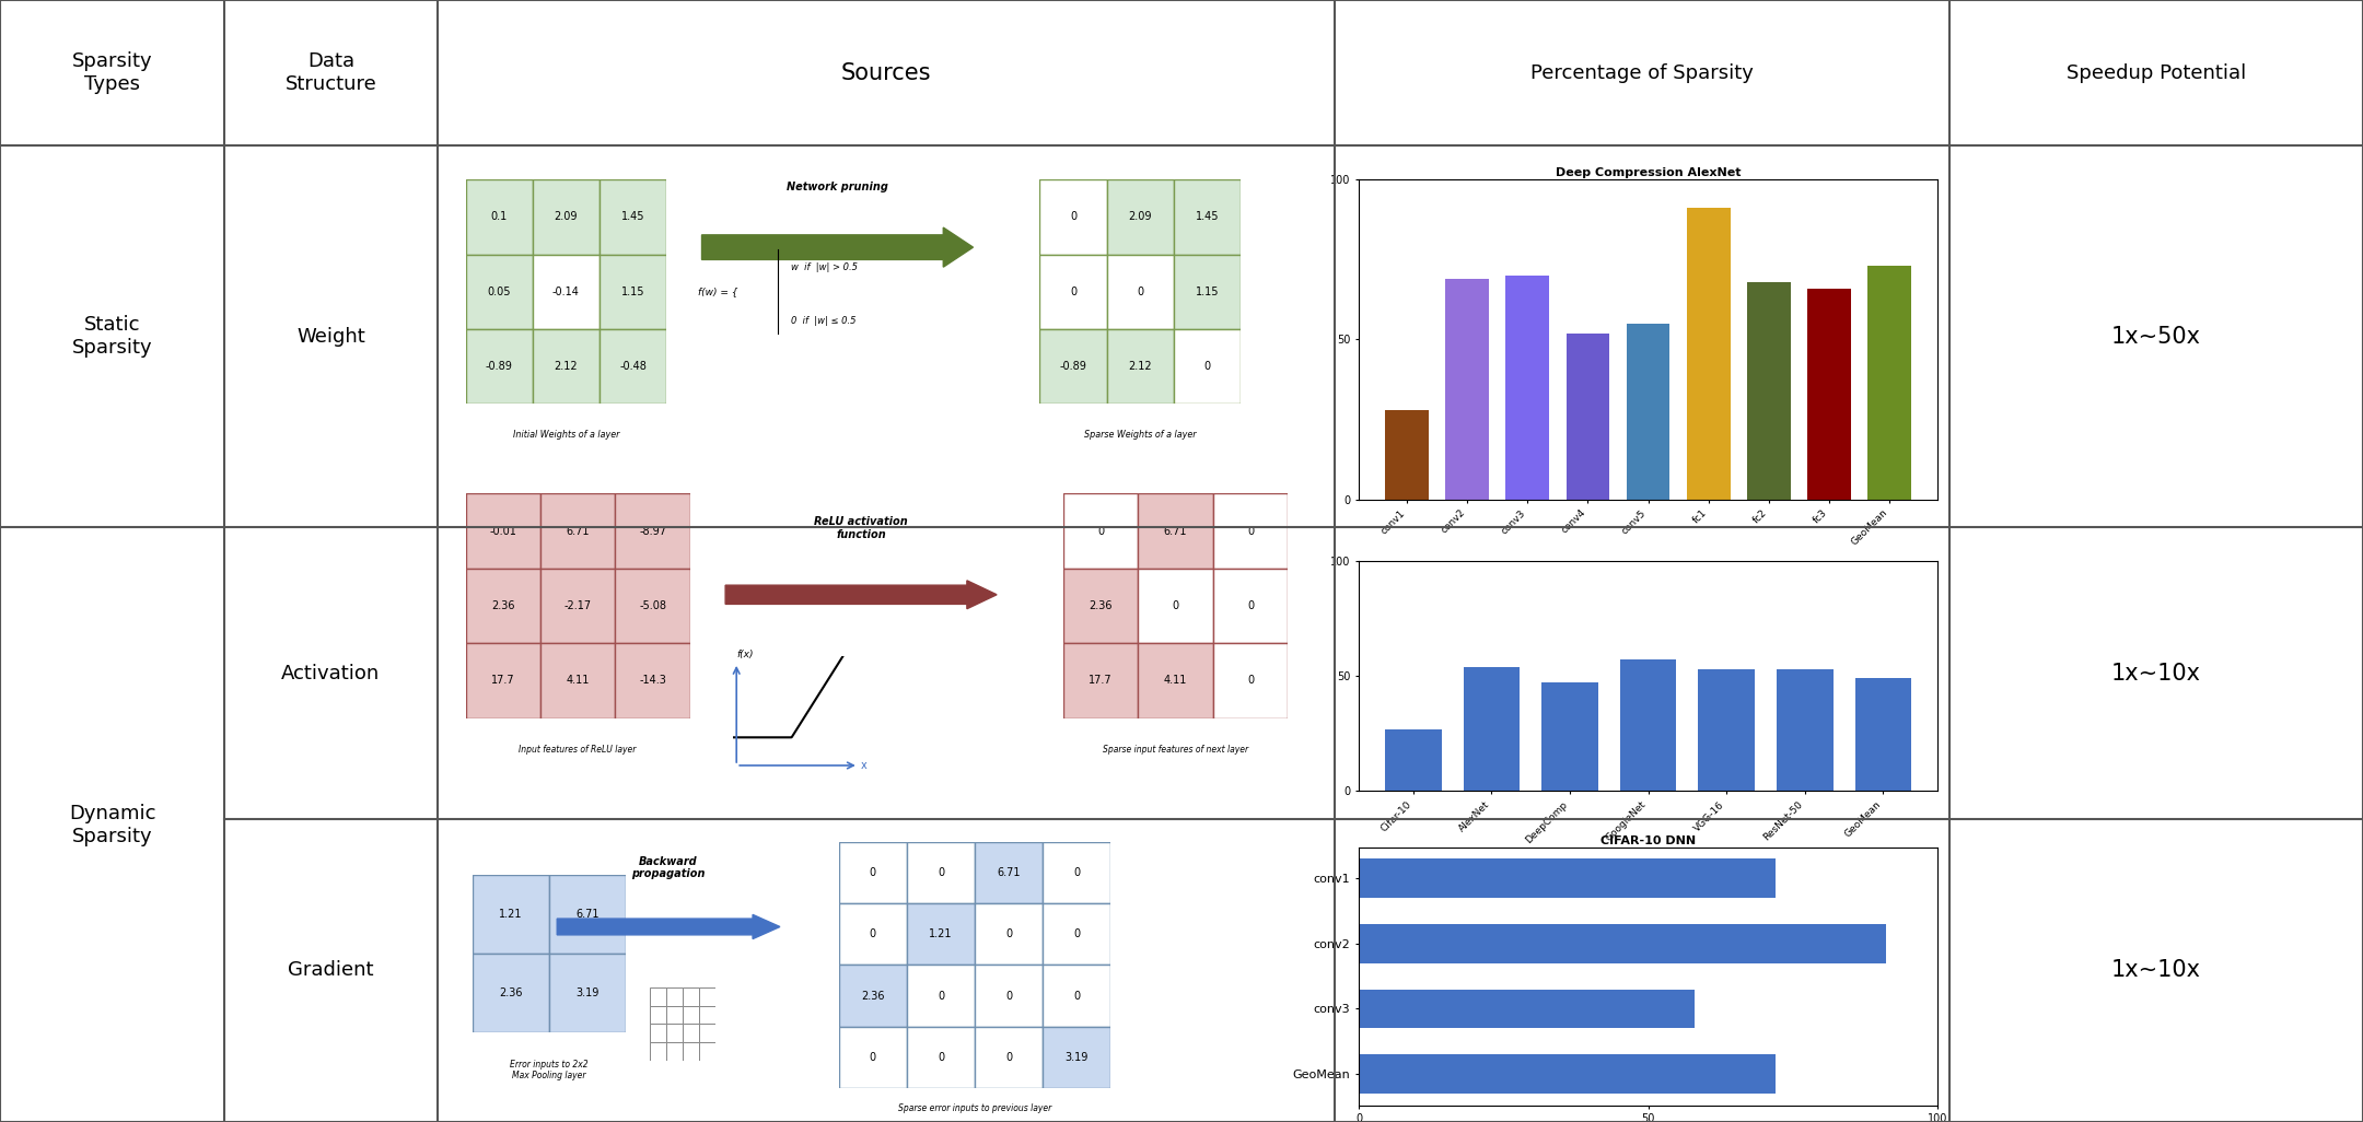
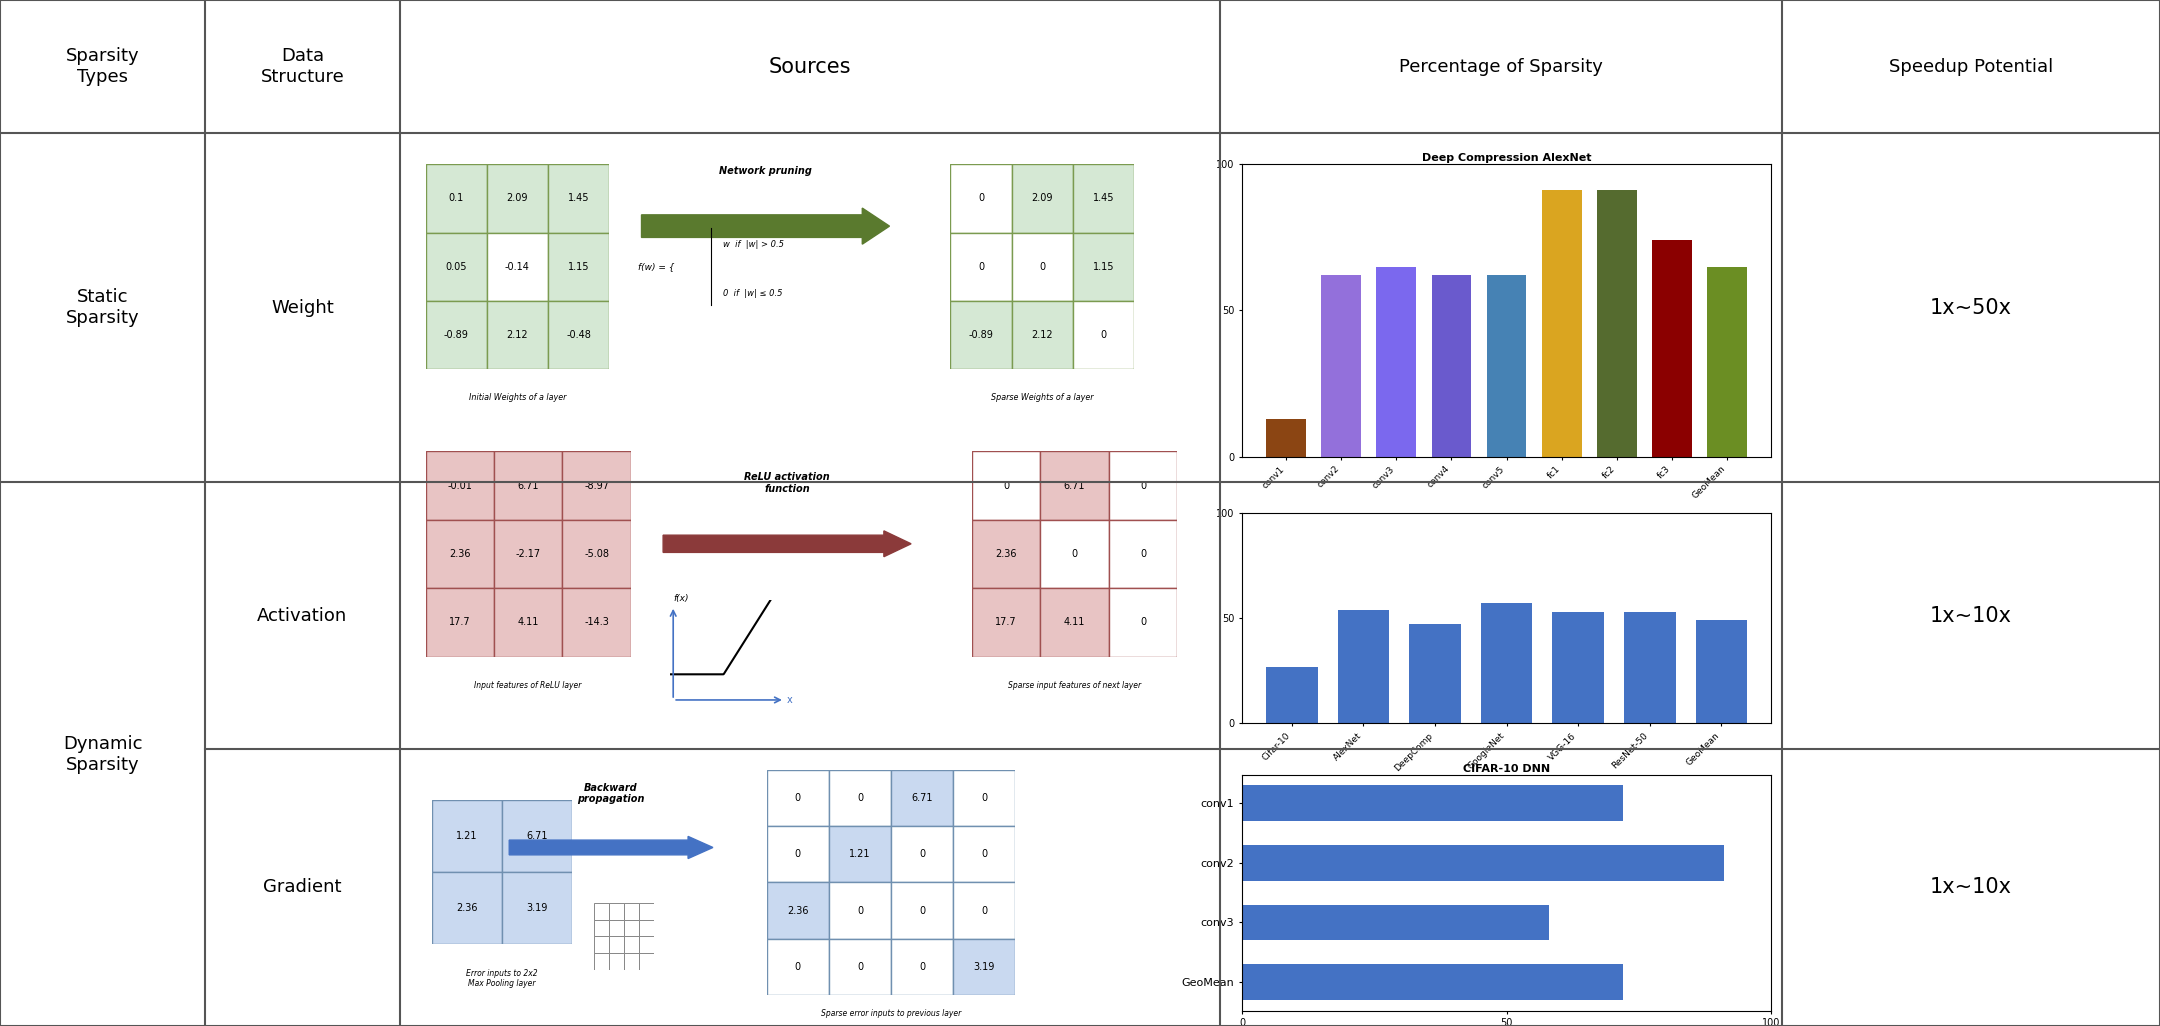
Deep Compression AlexNet/conv1: 28 -> 13
Deep Compression AlexNet/conv2: 69 -> 62
Deep Compression AlexNet/conv3: 70 -> 65
Deep Compression AlexNet/conv4: 52 -> 62
Deep Compression AlexNet/conv5: 55 -> 62
Deep Compression AlexNet/fc2: 68 -> 91
Deep Compression AlexNet/fc3: 66 -> 74
Deep Compression AlexNet/GeoMean: 73 -> 65
